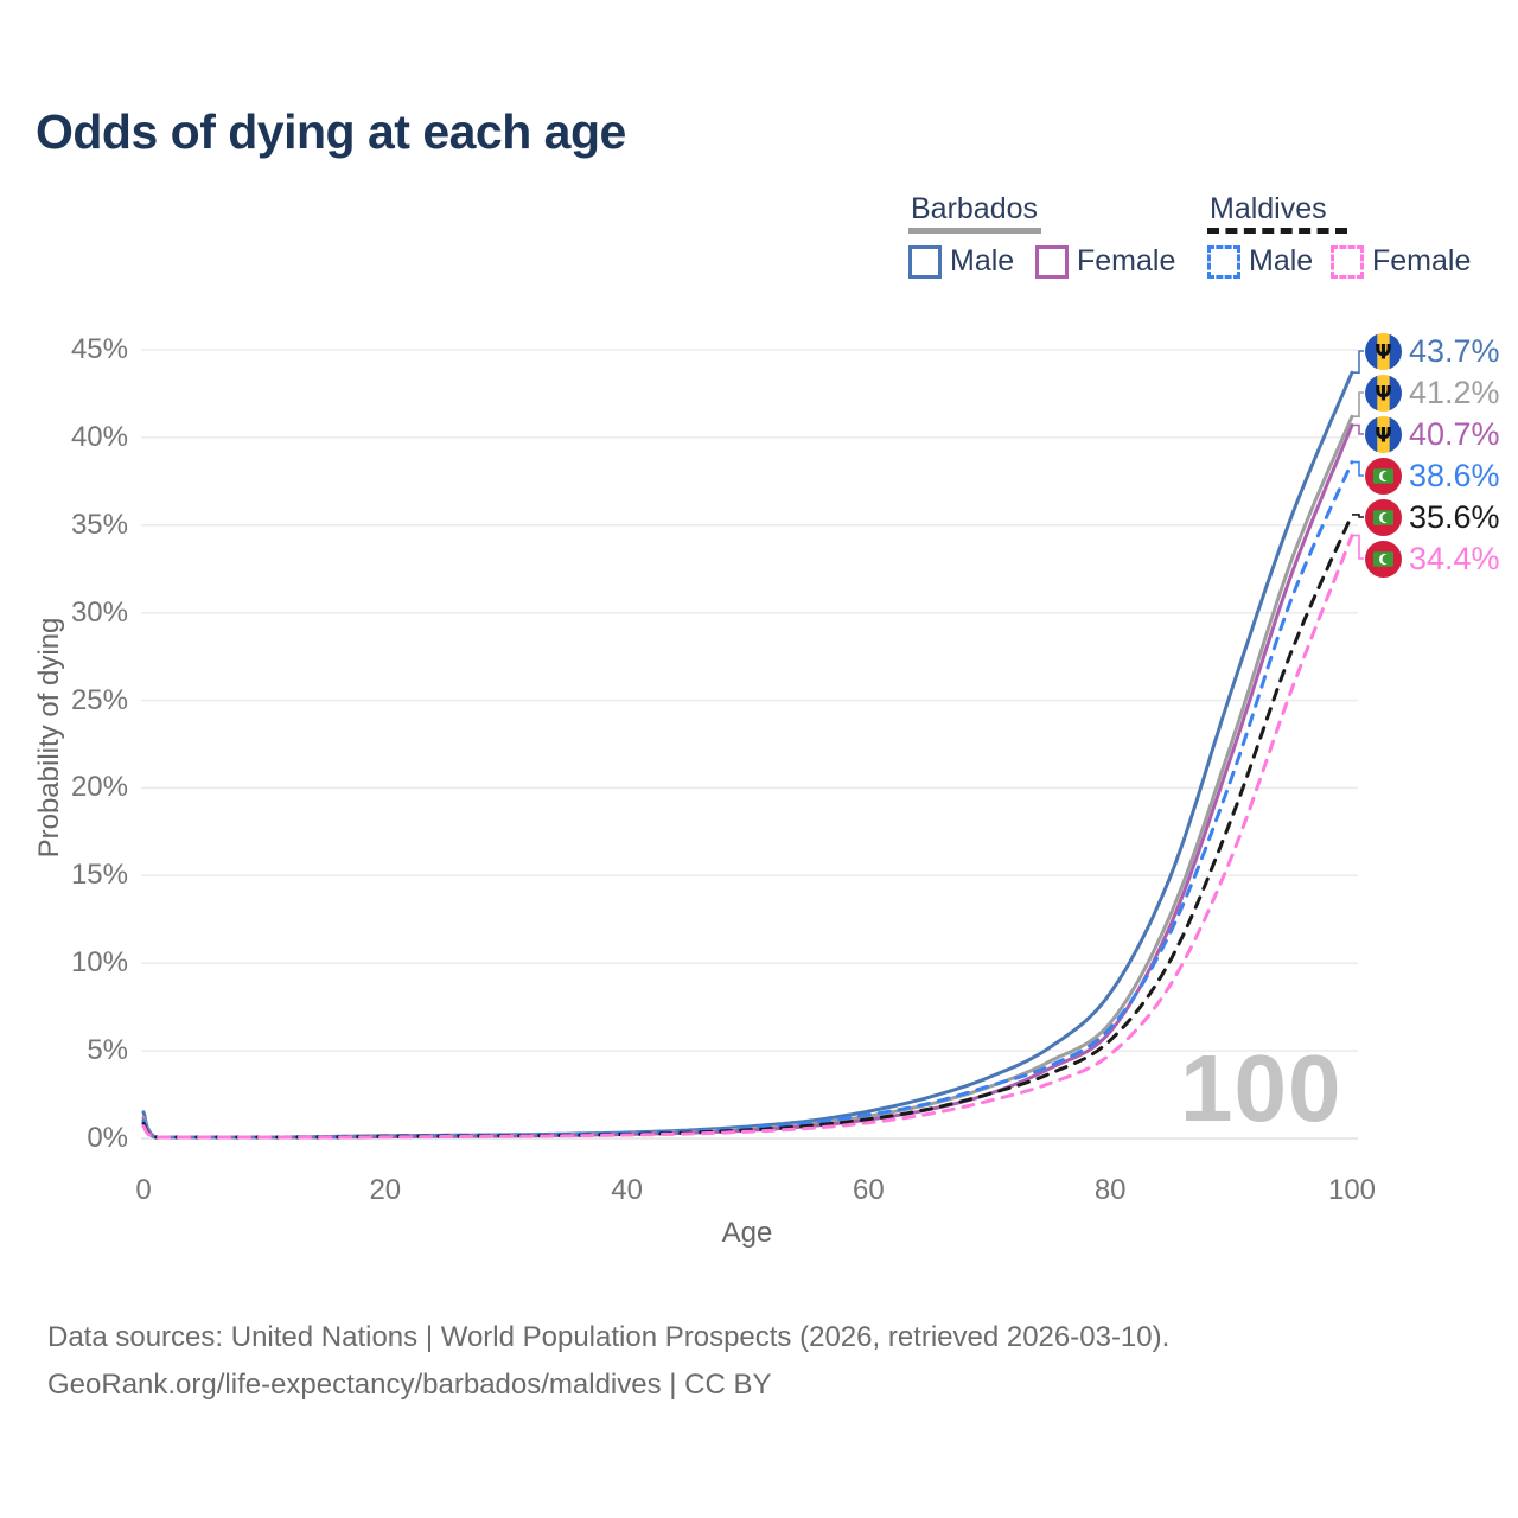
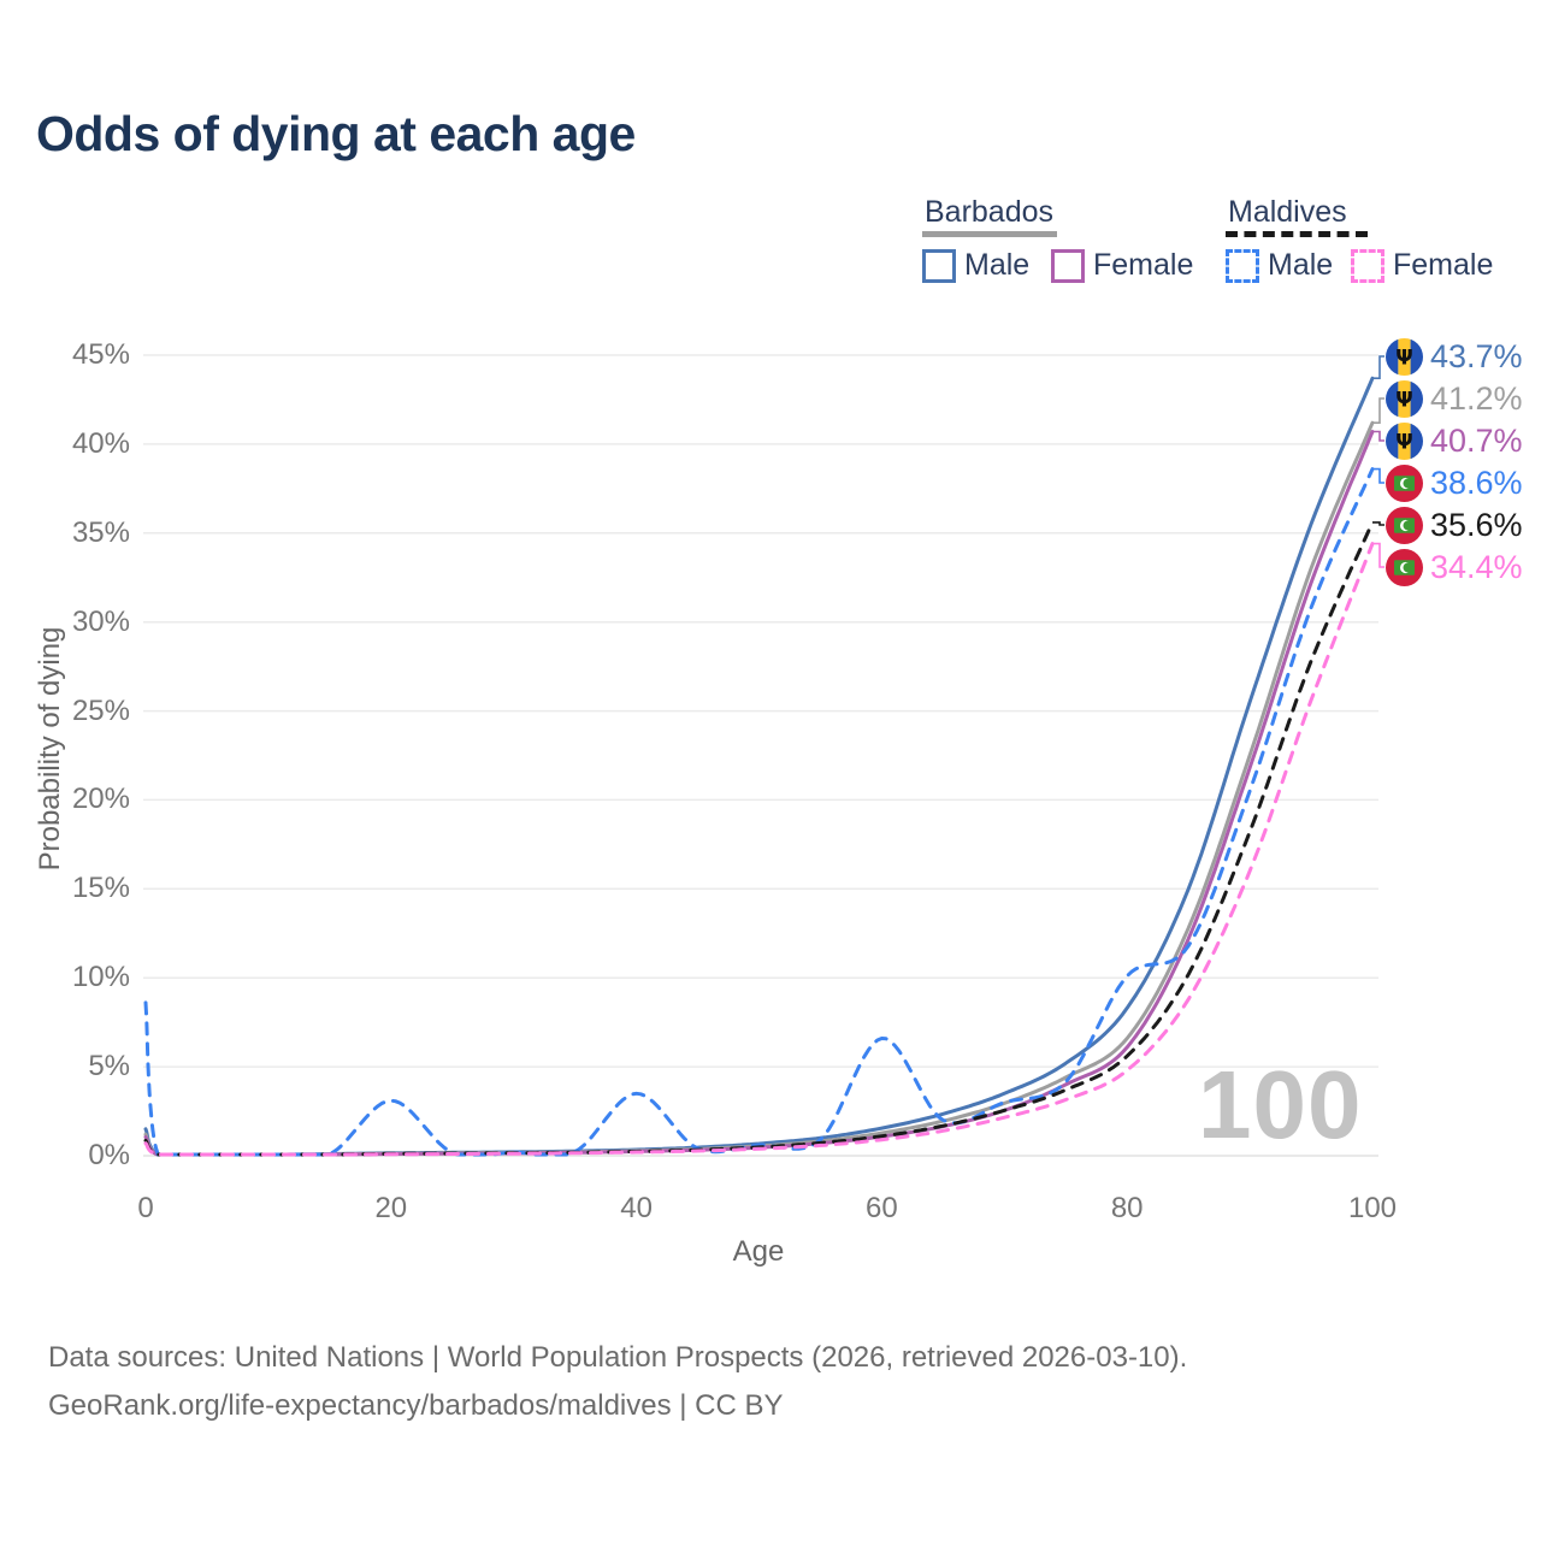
Maldives Male/0: 1.0% -> 8.6%
Maldives Male/20: 0.1% -> 3.1%
Maldives Male/40: 0.3% -> 3.5%
Maldives Male/60: 1.4% -> 6.6%
Maldives Male/80: 6.3% -> 10.1%
